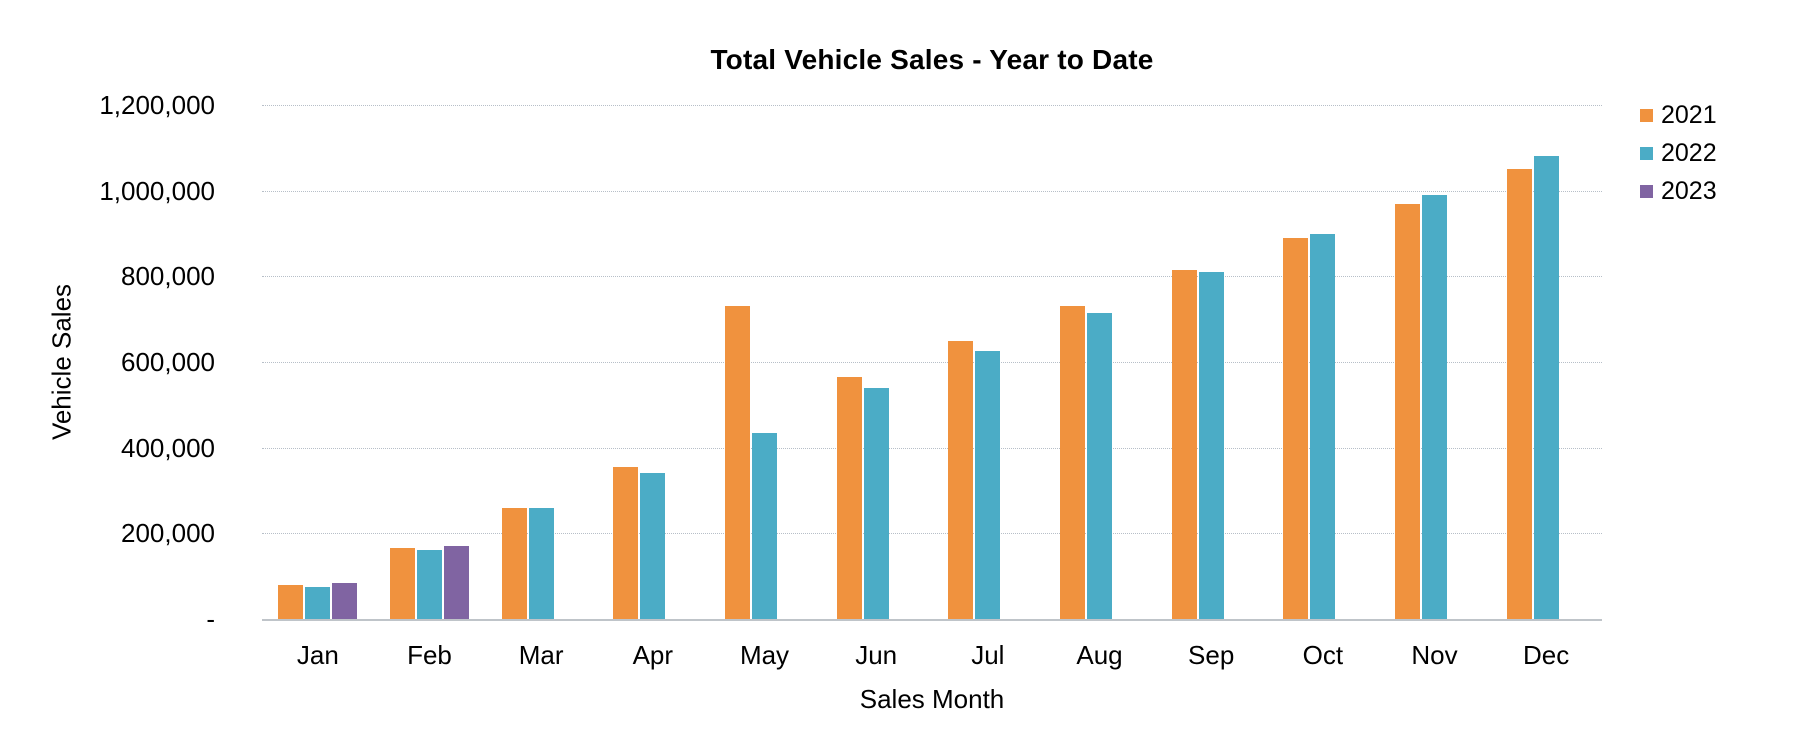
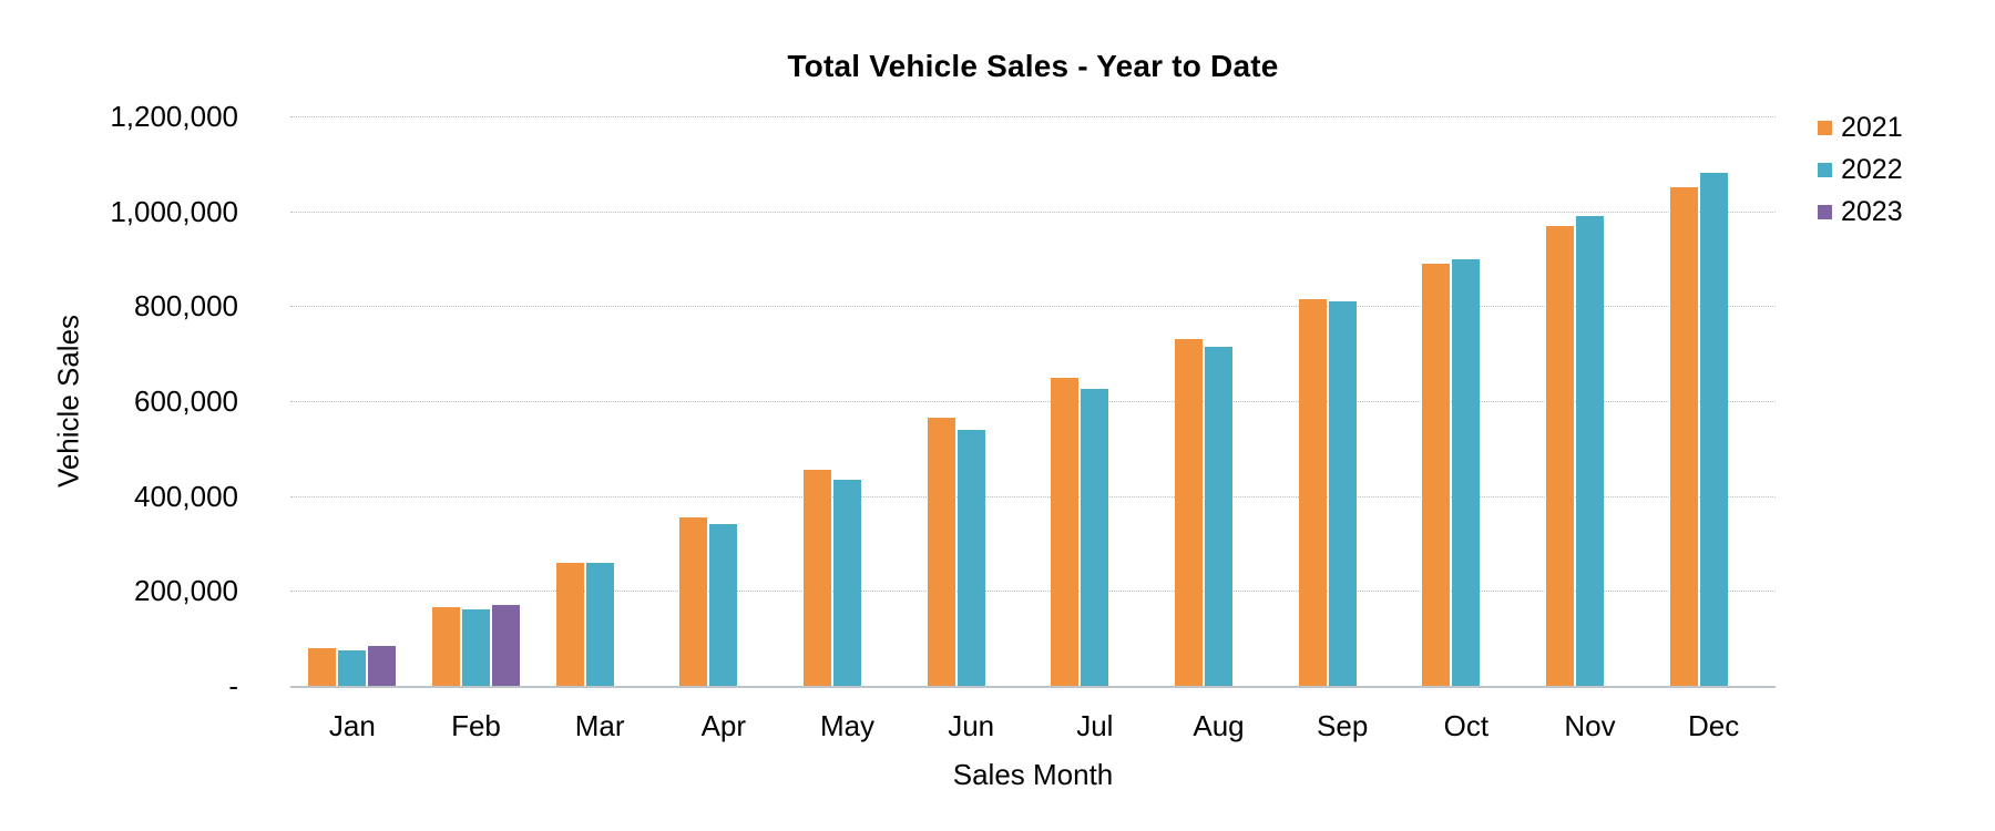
2021/May: 730000 -> 460000
